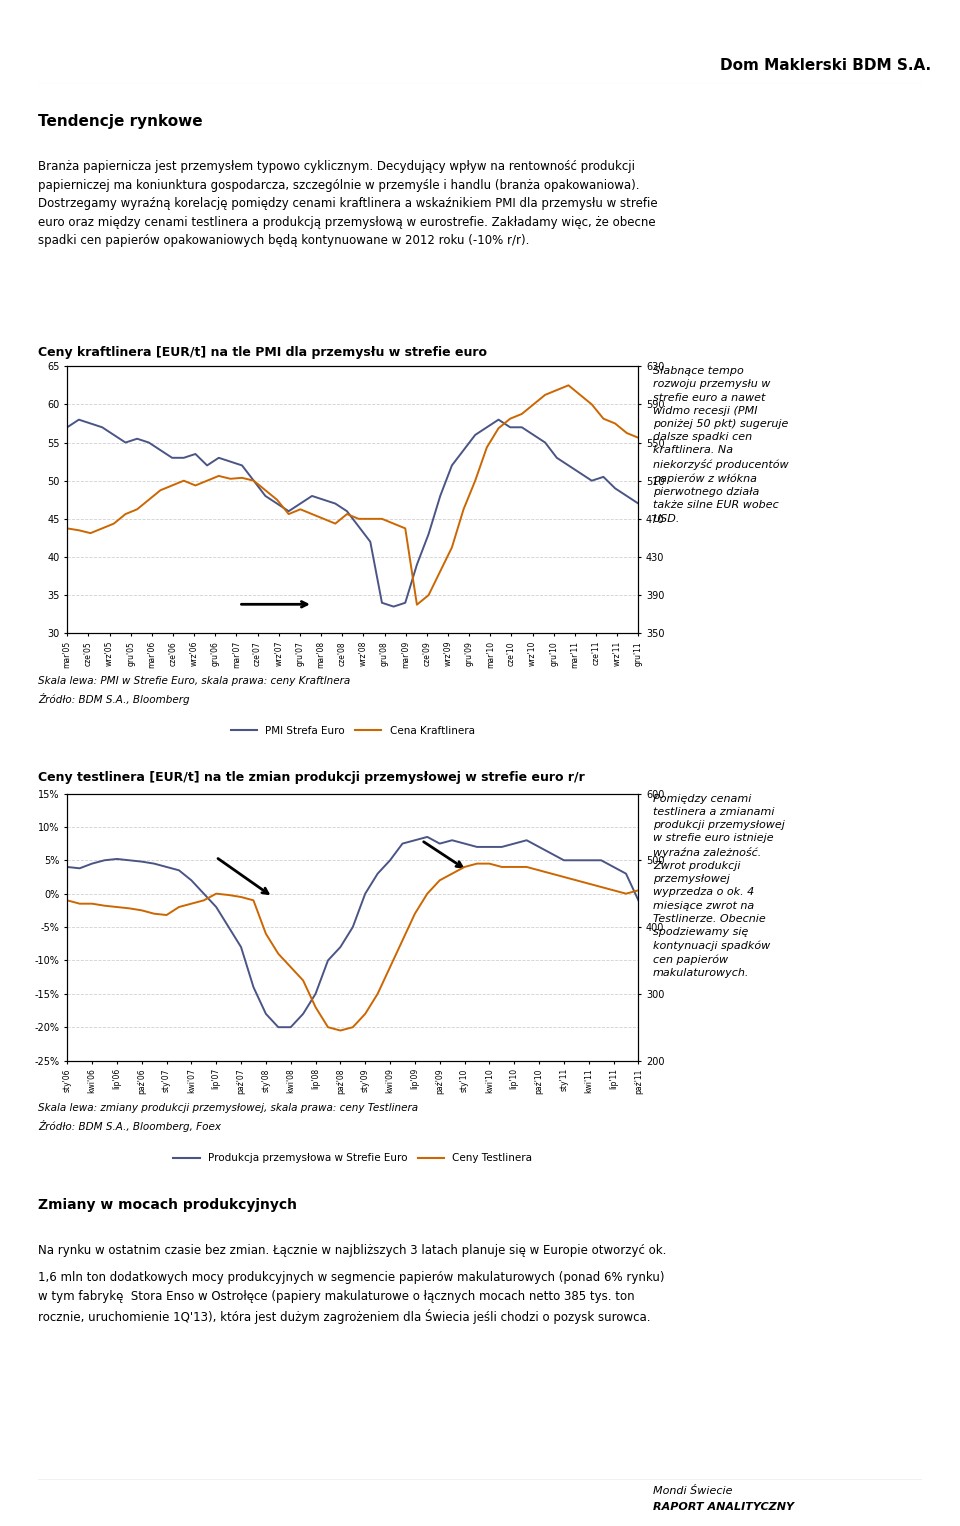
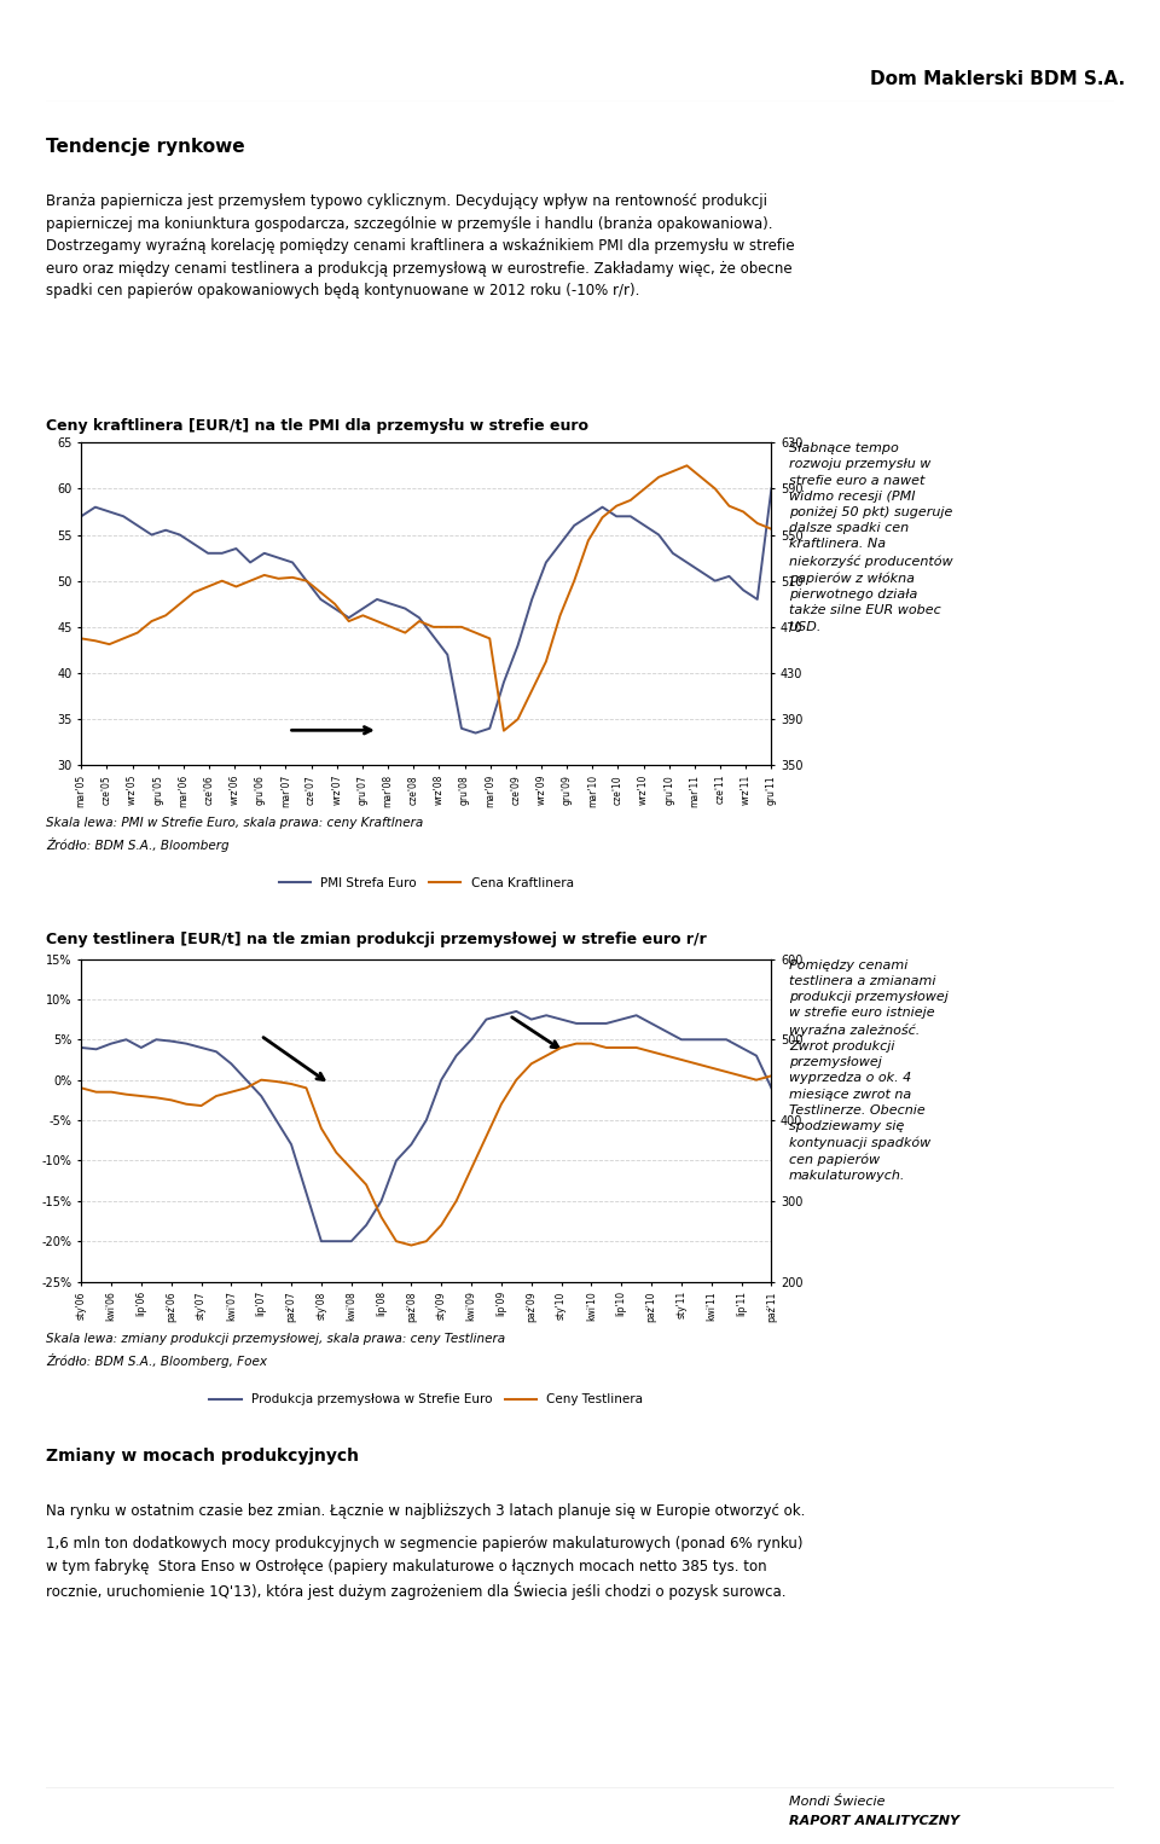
PMI Strefa Euro/gru'11: 47.0 -> 60.0
Produkcja przemysłowa w Strefie Euro/lip'06: 5.2% -> 4.0%
Produkcja przemysłowa w Strefie Euro/sty'08: -18.0% -> -20.0%
